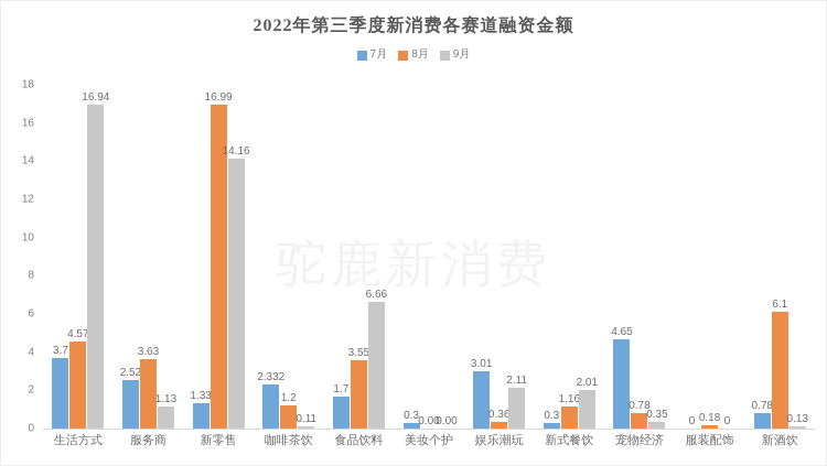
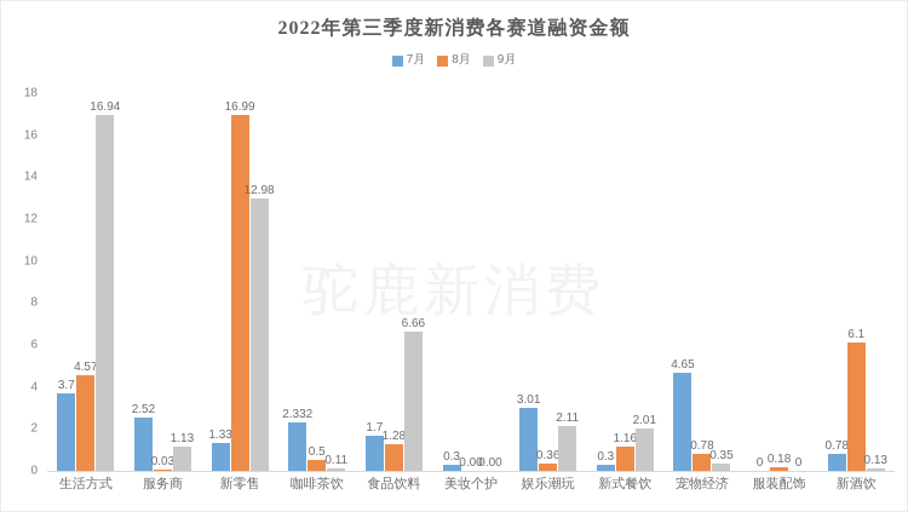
8月/服务商: 3.63 -> 0.03
9月/新零售: 14.16 -> 12.98
8月/咖啡茶饮: 1.2 -> 0.5
8月/食品饮料: 3.55 -> 1.28
